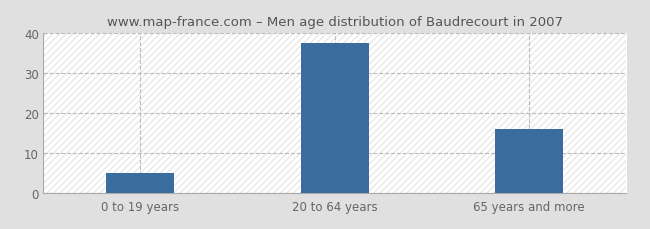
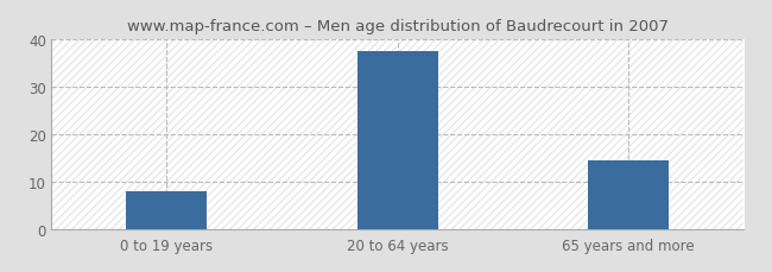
0 to 19 years: 5.0 -> 8.0
65 years and more: 16.0 -> 14.5
